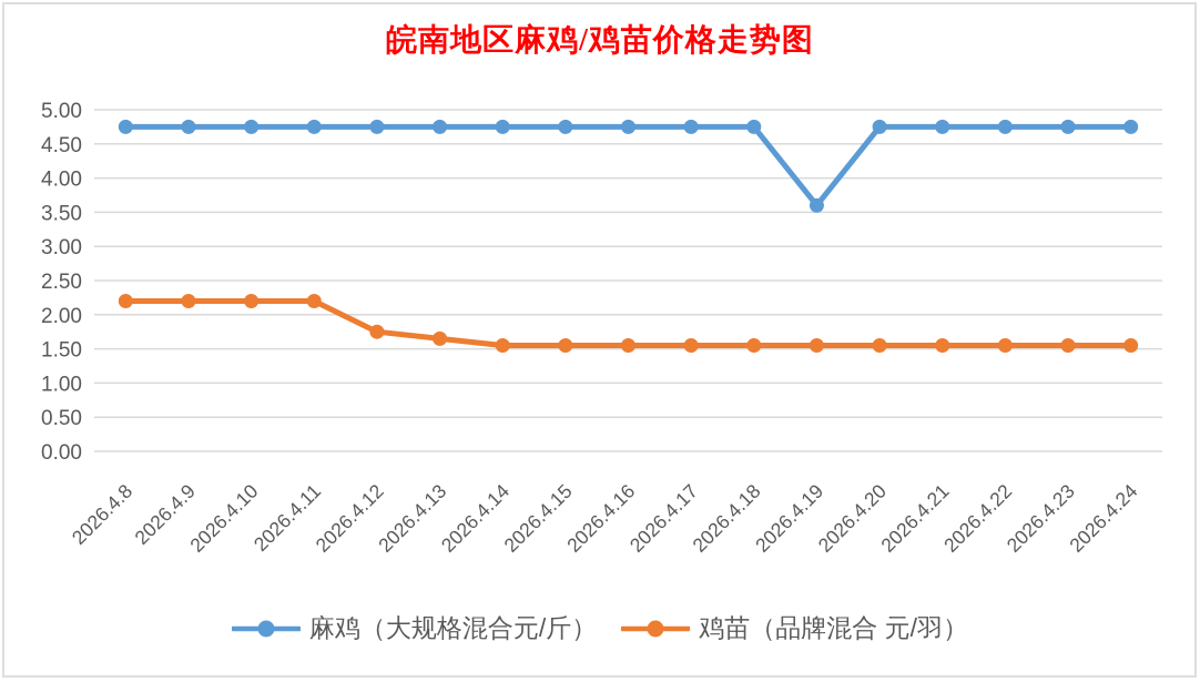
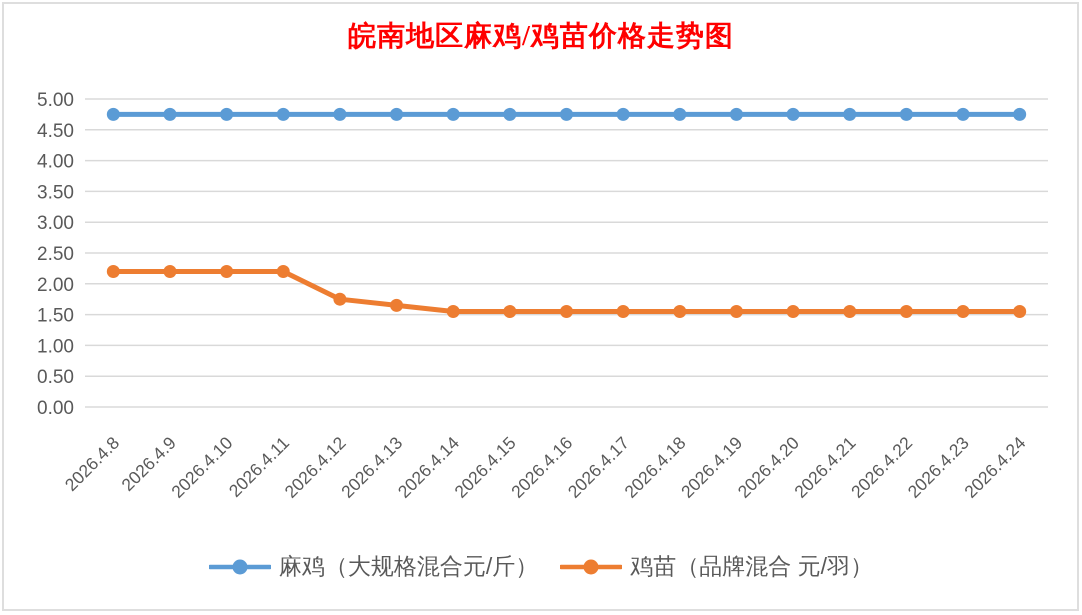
麻鸡（大规格混合元/斤）/2026.4.19: 3.6 -> 4.8
